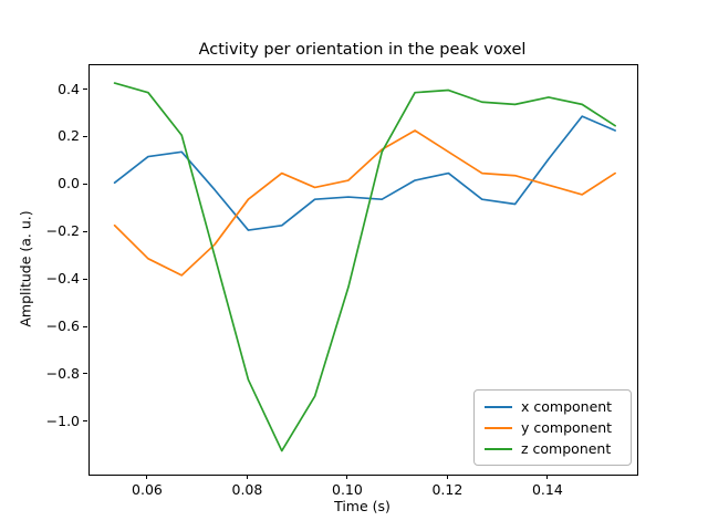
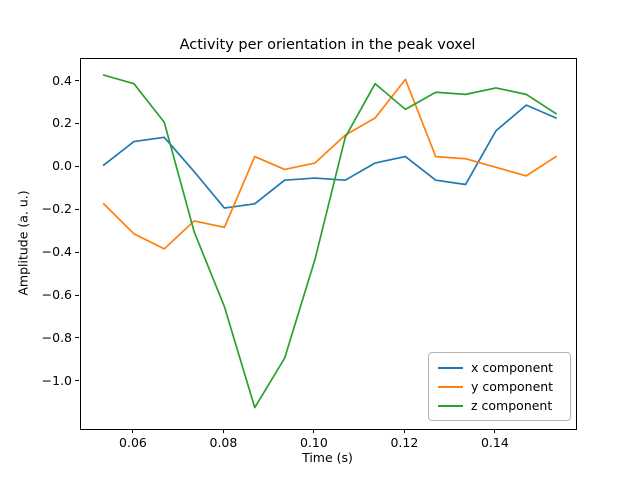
y component/0.08: -0.06 -> -0.28
z component/0.08: -0.82 -> -0.65
y component/0.12: 0.14 -> 0.41
z component/0.12: 0.40 -> 0.27
x component/0.14: 0.11 -> 0.17
